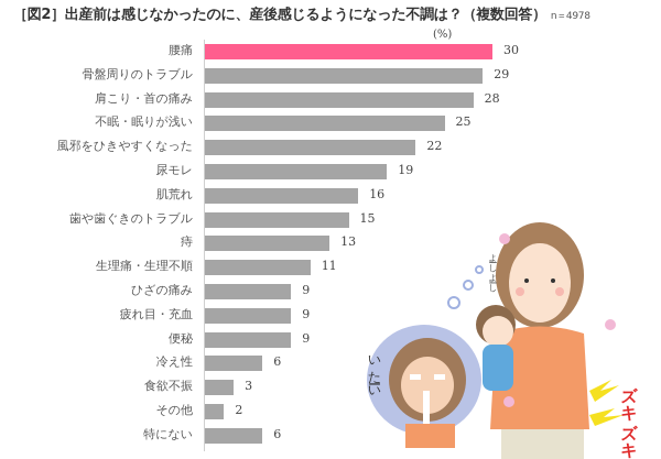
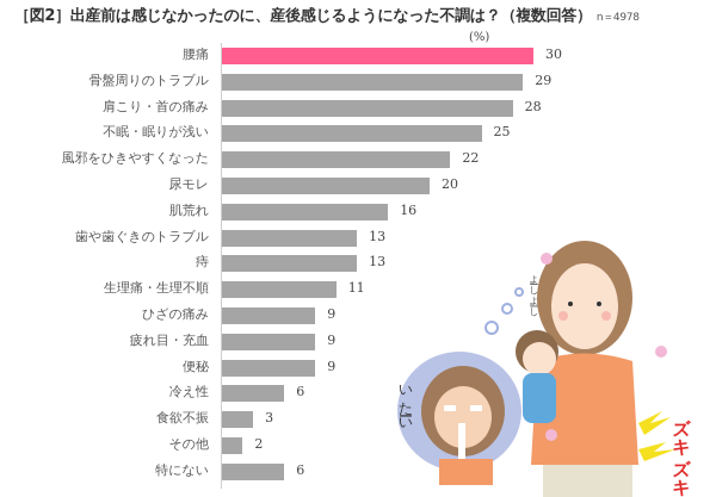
尿モレ: 19 -> 20
歯や歯ぐきのトラブル: 15 -> 13
